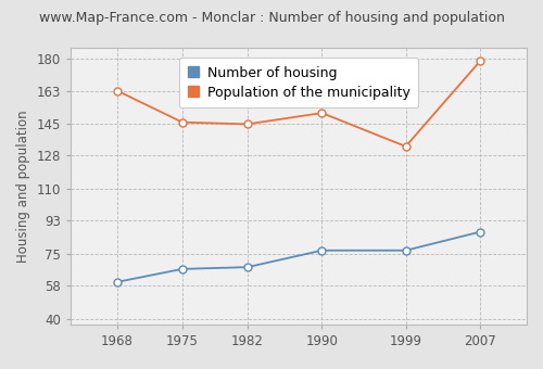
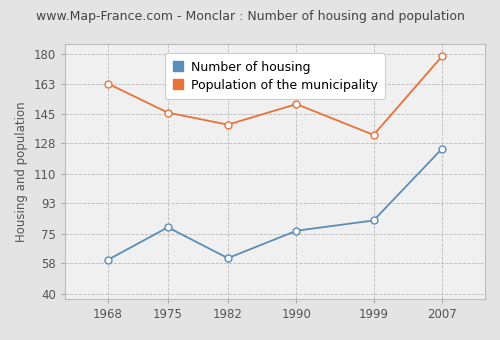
Number of housing/1975: 67 -> 79
Number of housing/1982: 68 -> 61
Population of the municipality/1982: 145 -> 139
Number of housing/1999: 77 -> 83
Number of housing/2007: 87 -> 125
